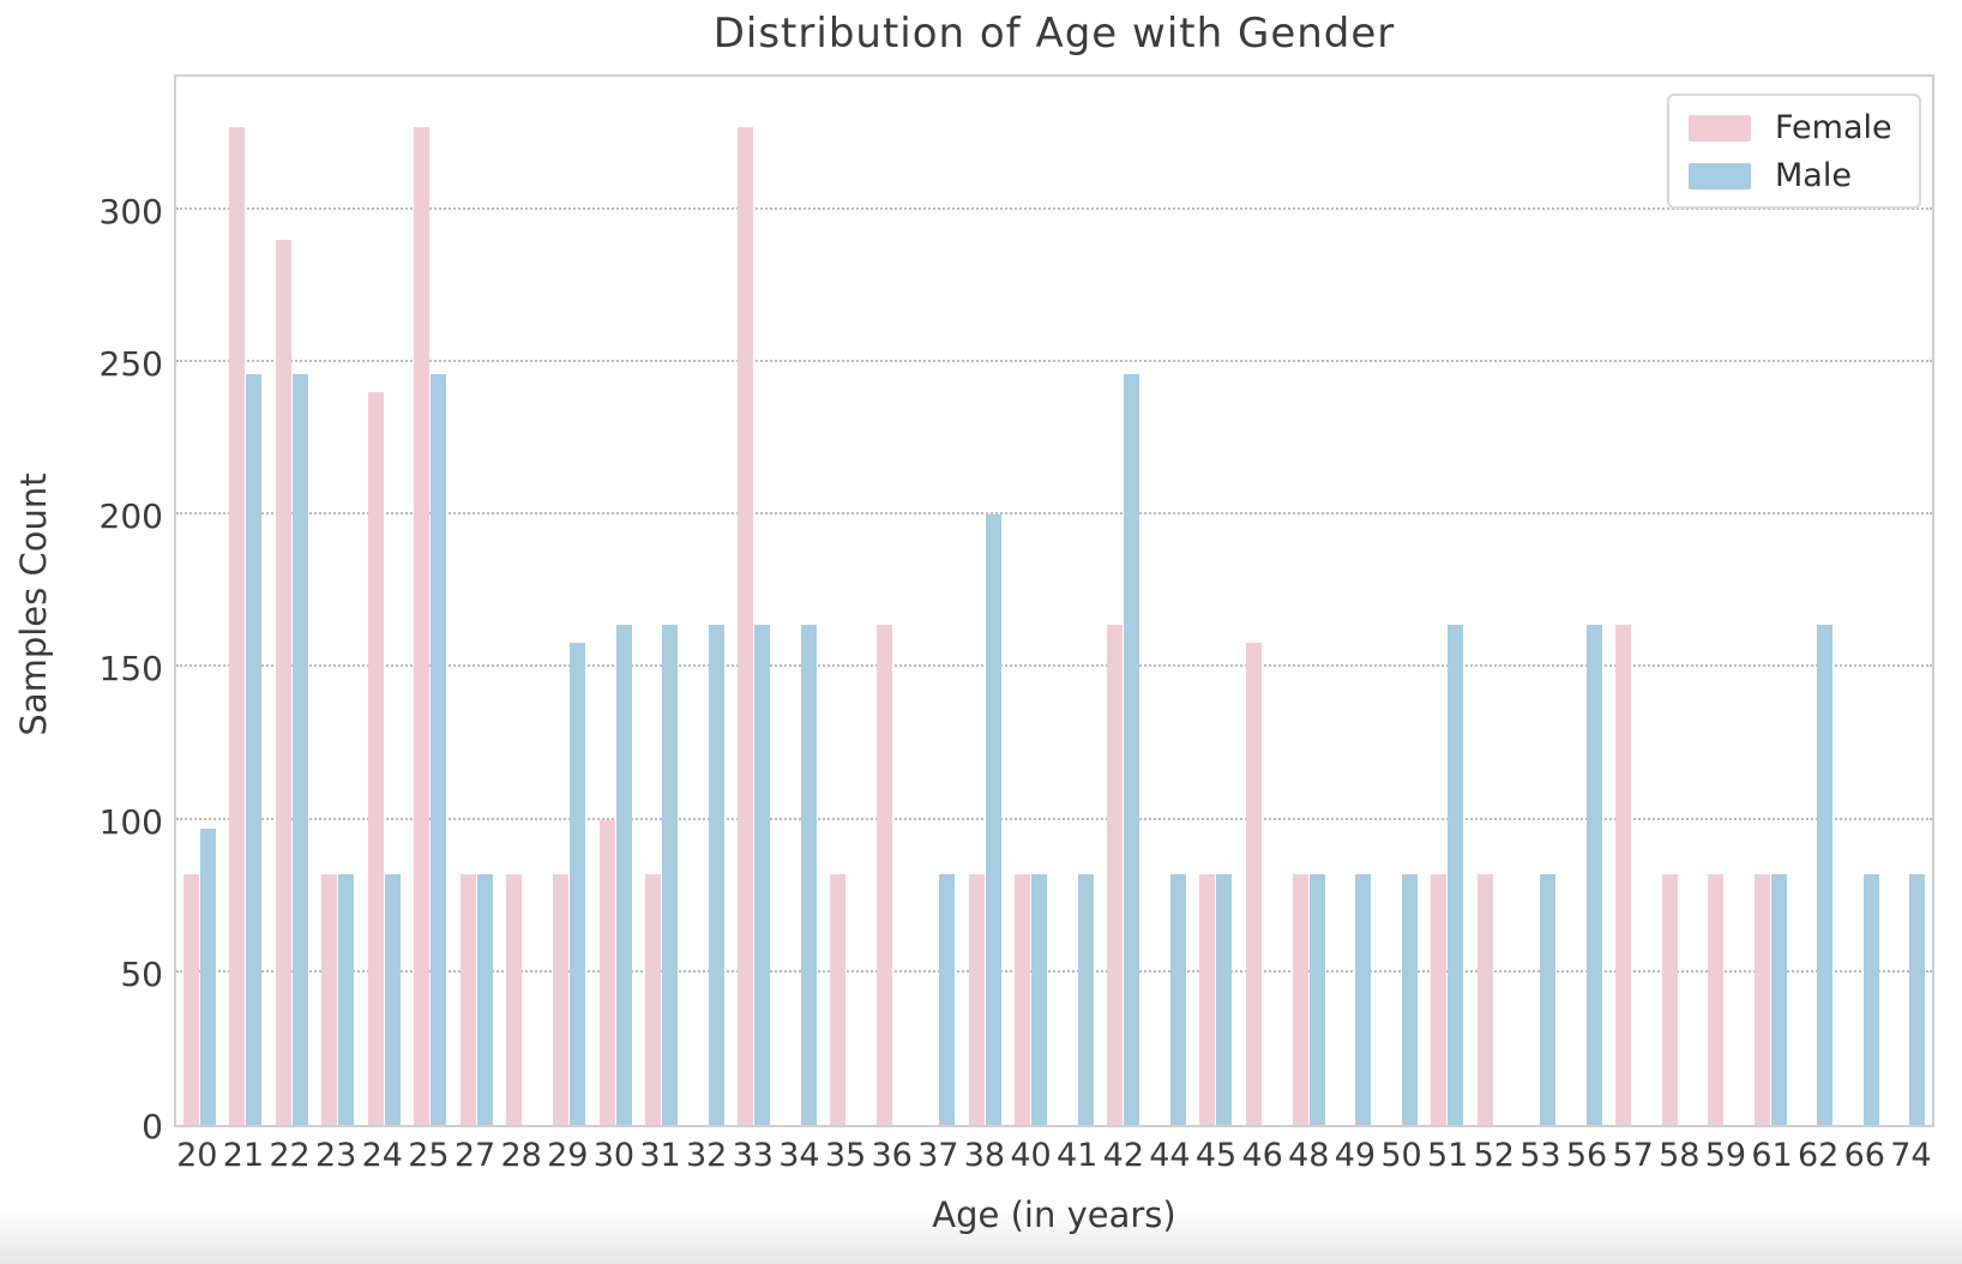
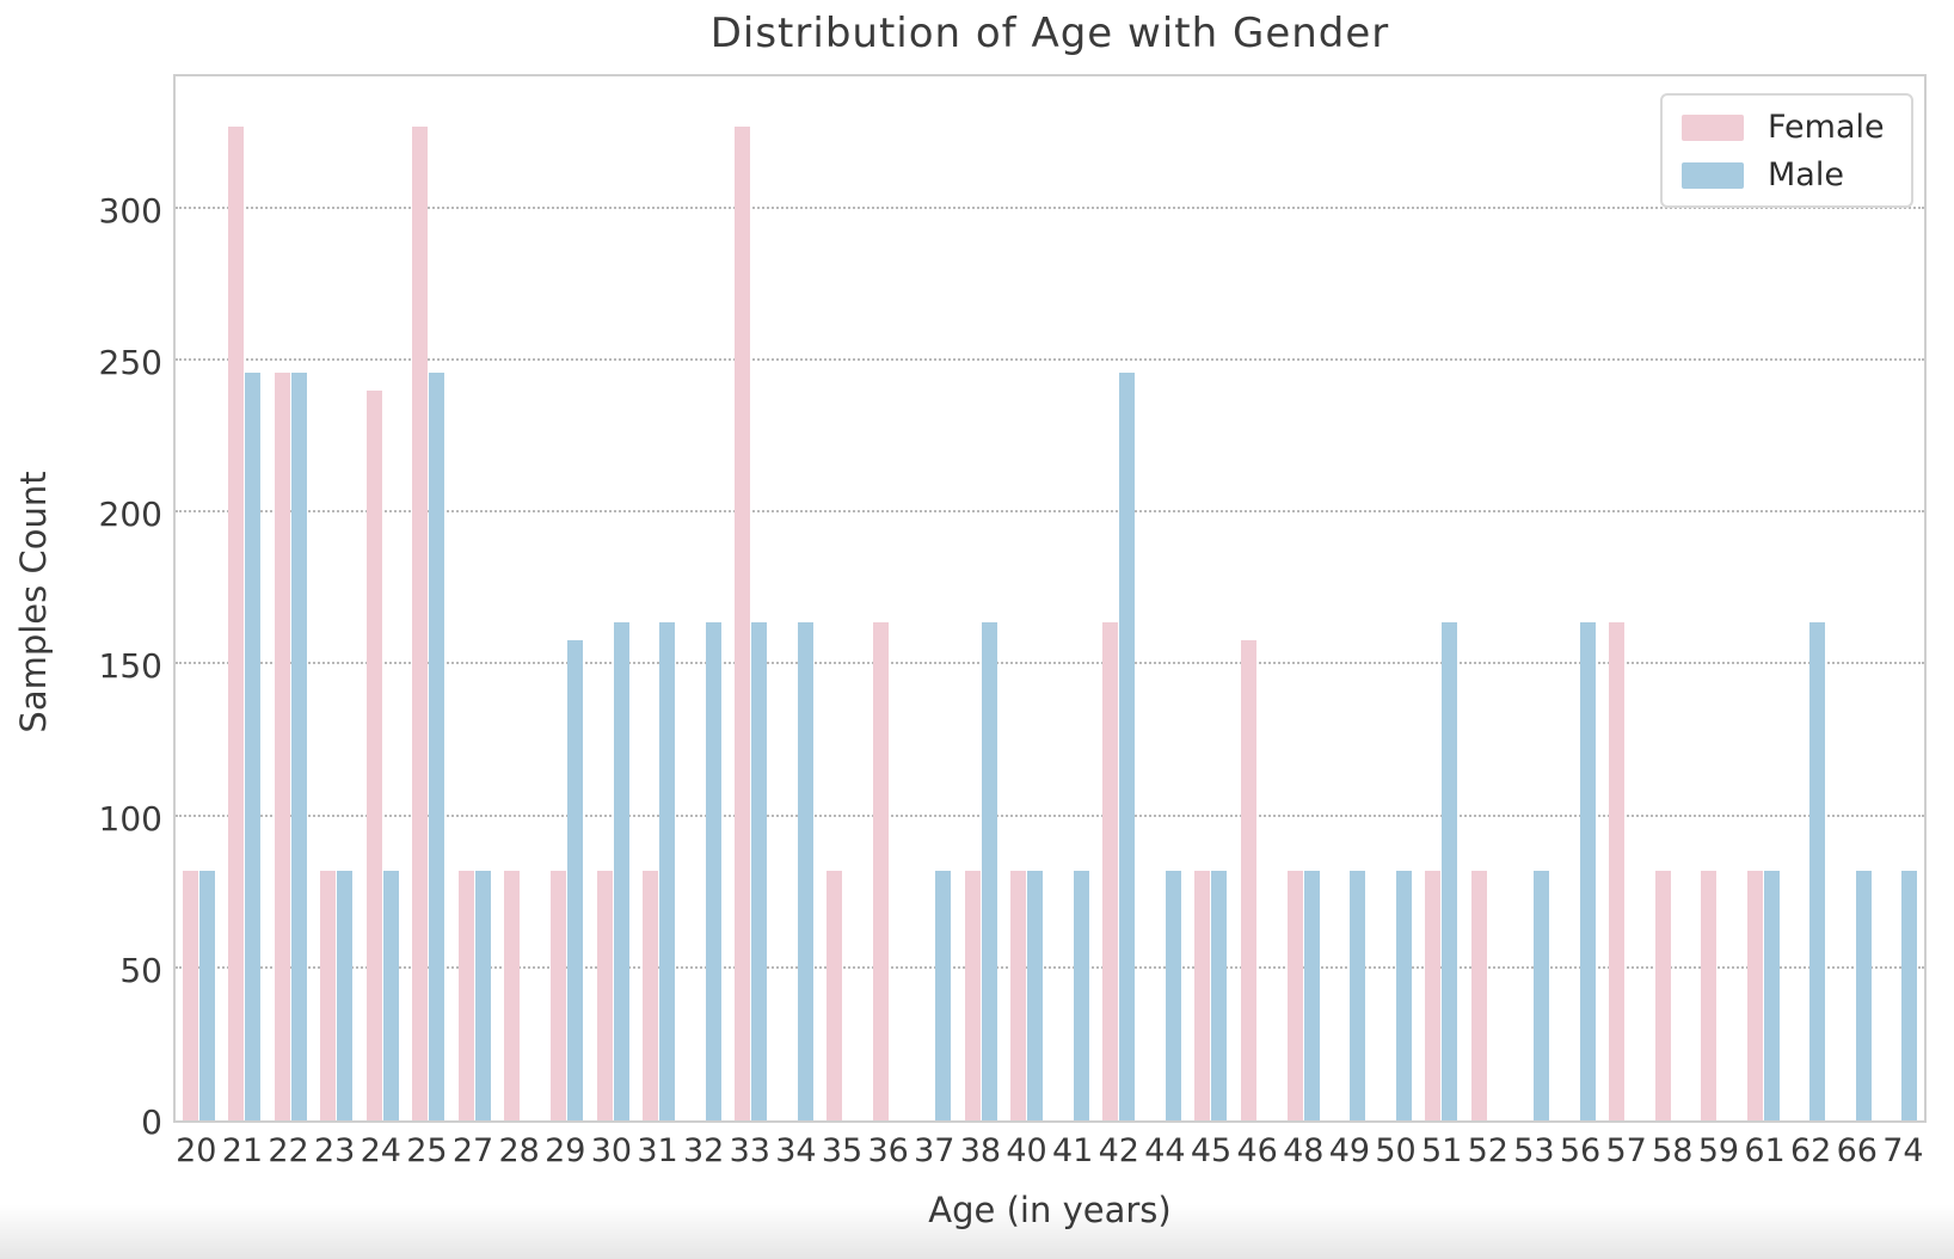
Male/20: 97 -> 82
Female/22: 290 -> 246
Female/30: 100 -> 82
Male/38: 200 -> 164
